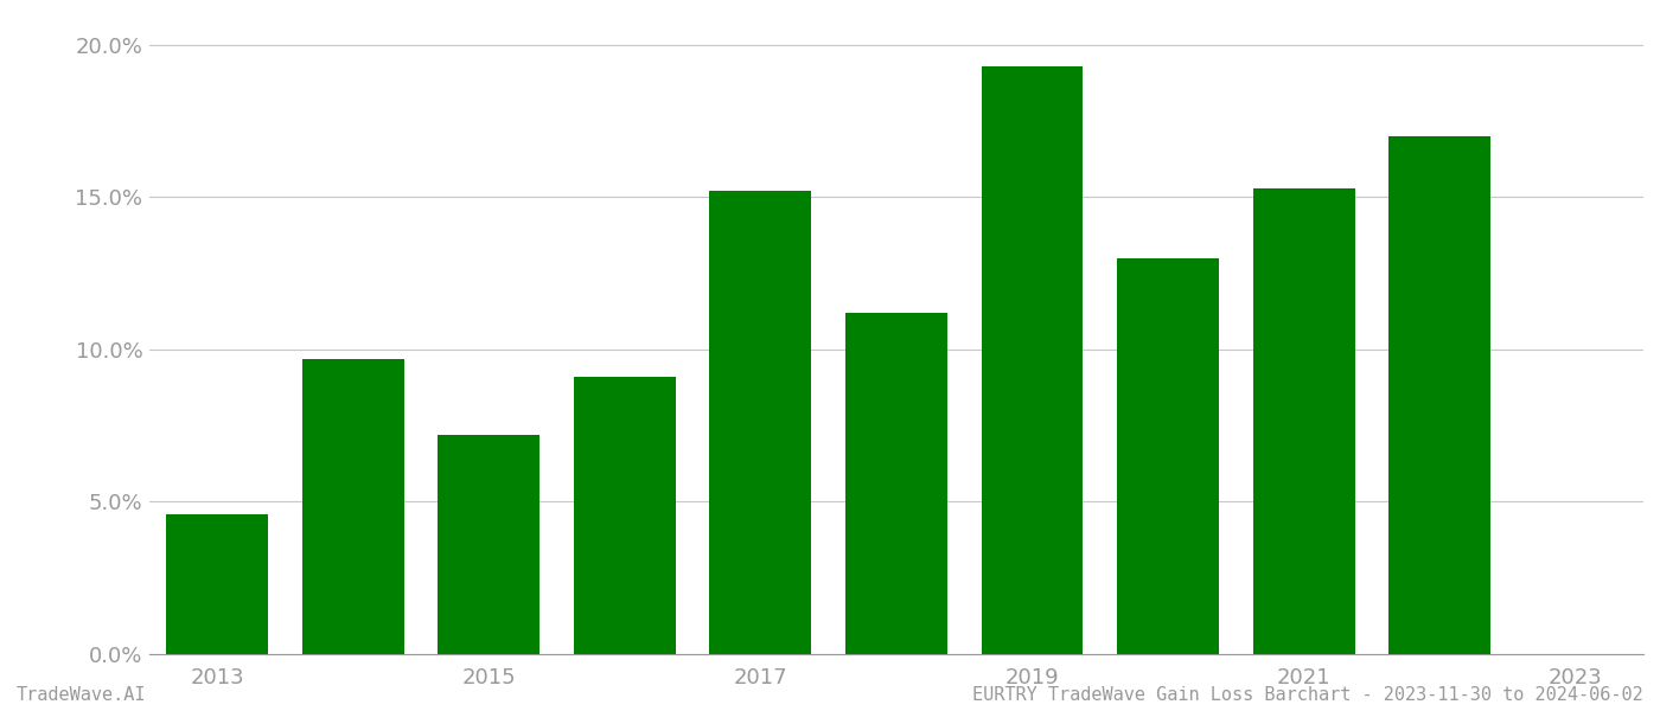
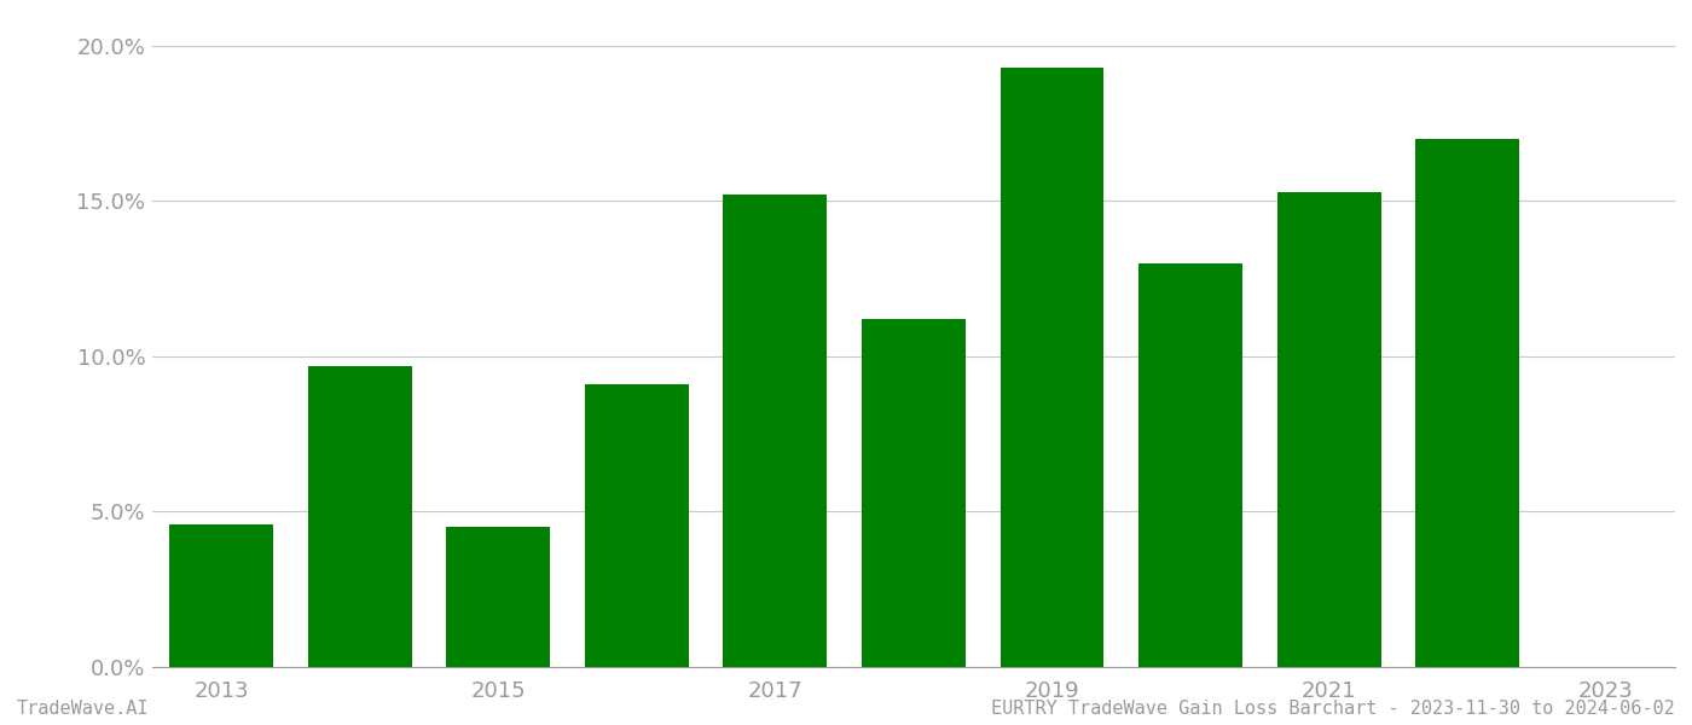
2015: 7.2% -> 4.5%
